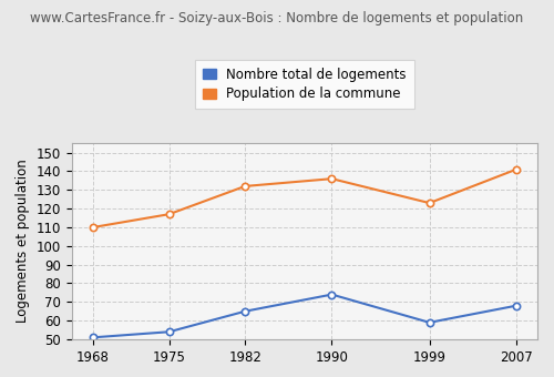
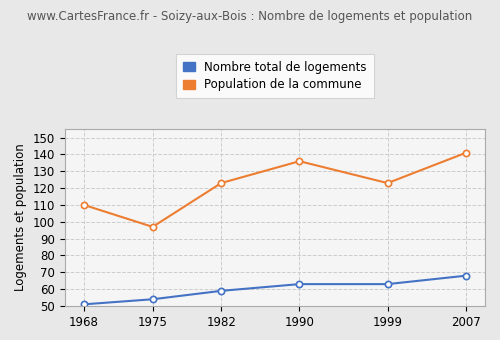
Population de la commune/1975: 117 -> 97
Nombre total de logements/1982: 65 -> 59
Population de la commune/1982: 132 -> 123
Nombre total de logements/1990: 74 -> 63
Nombre total de logements/1999: 59 -> 63
